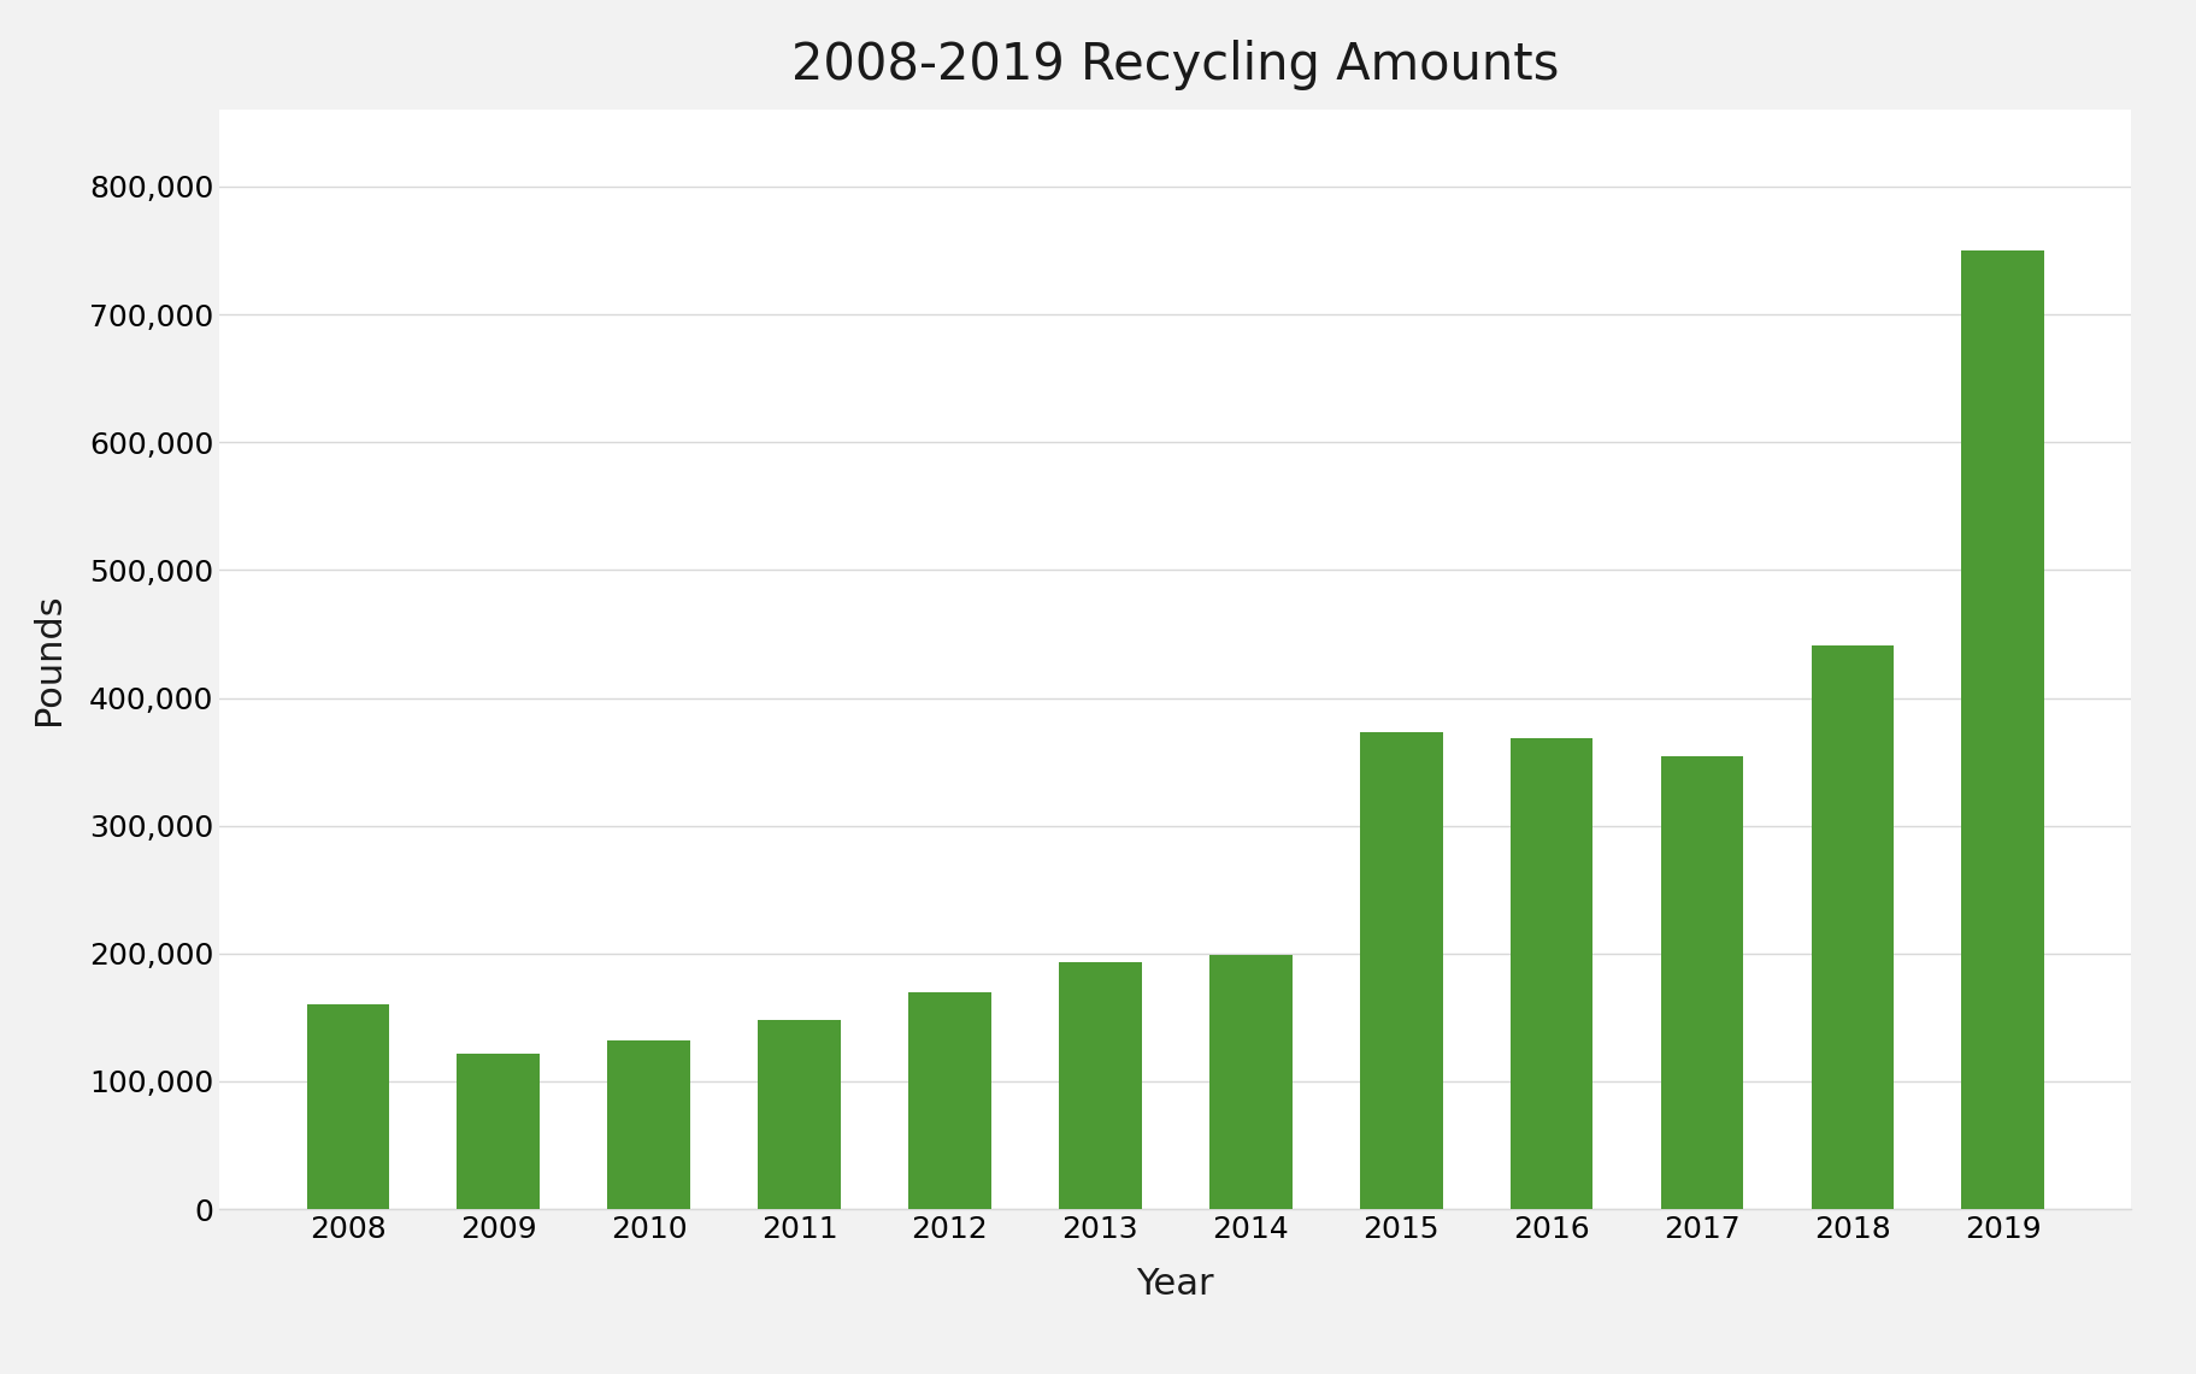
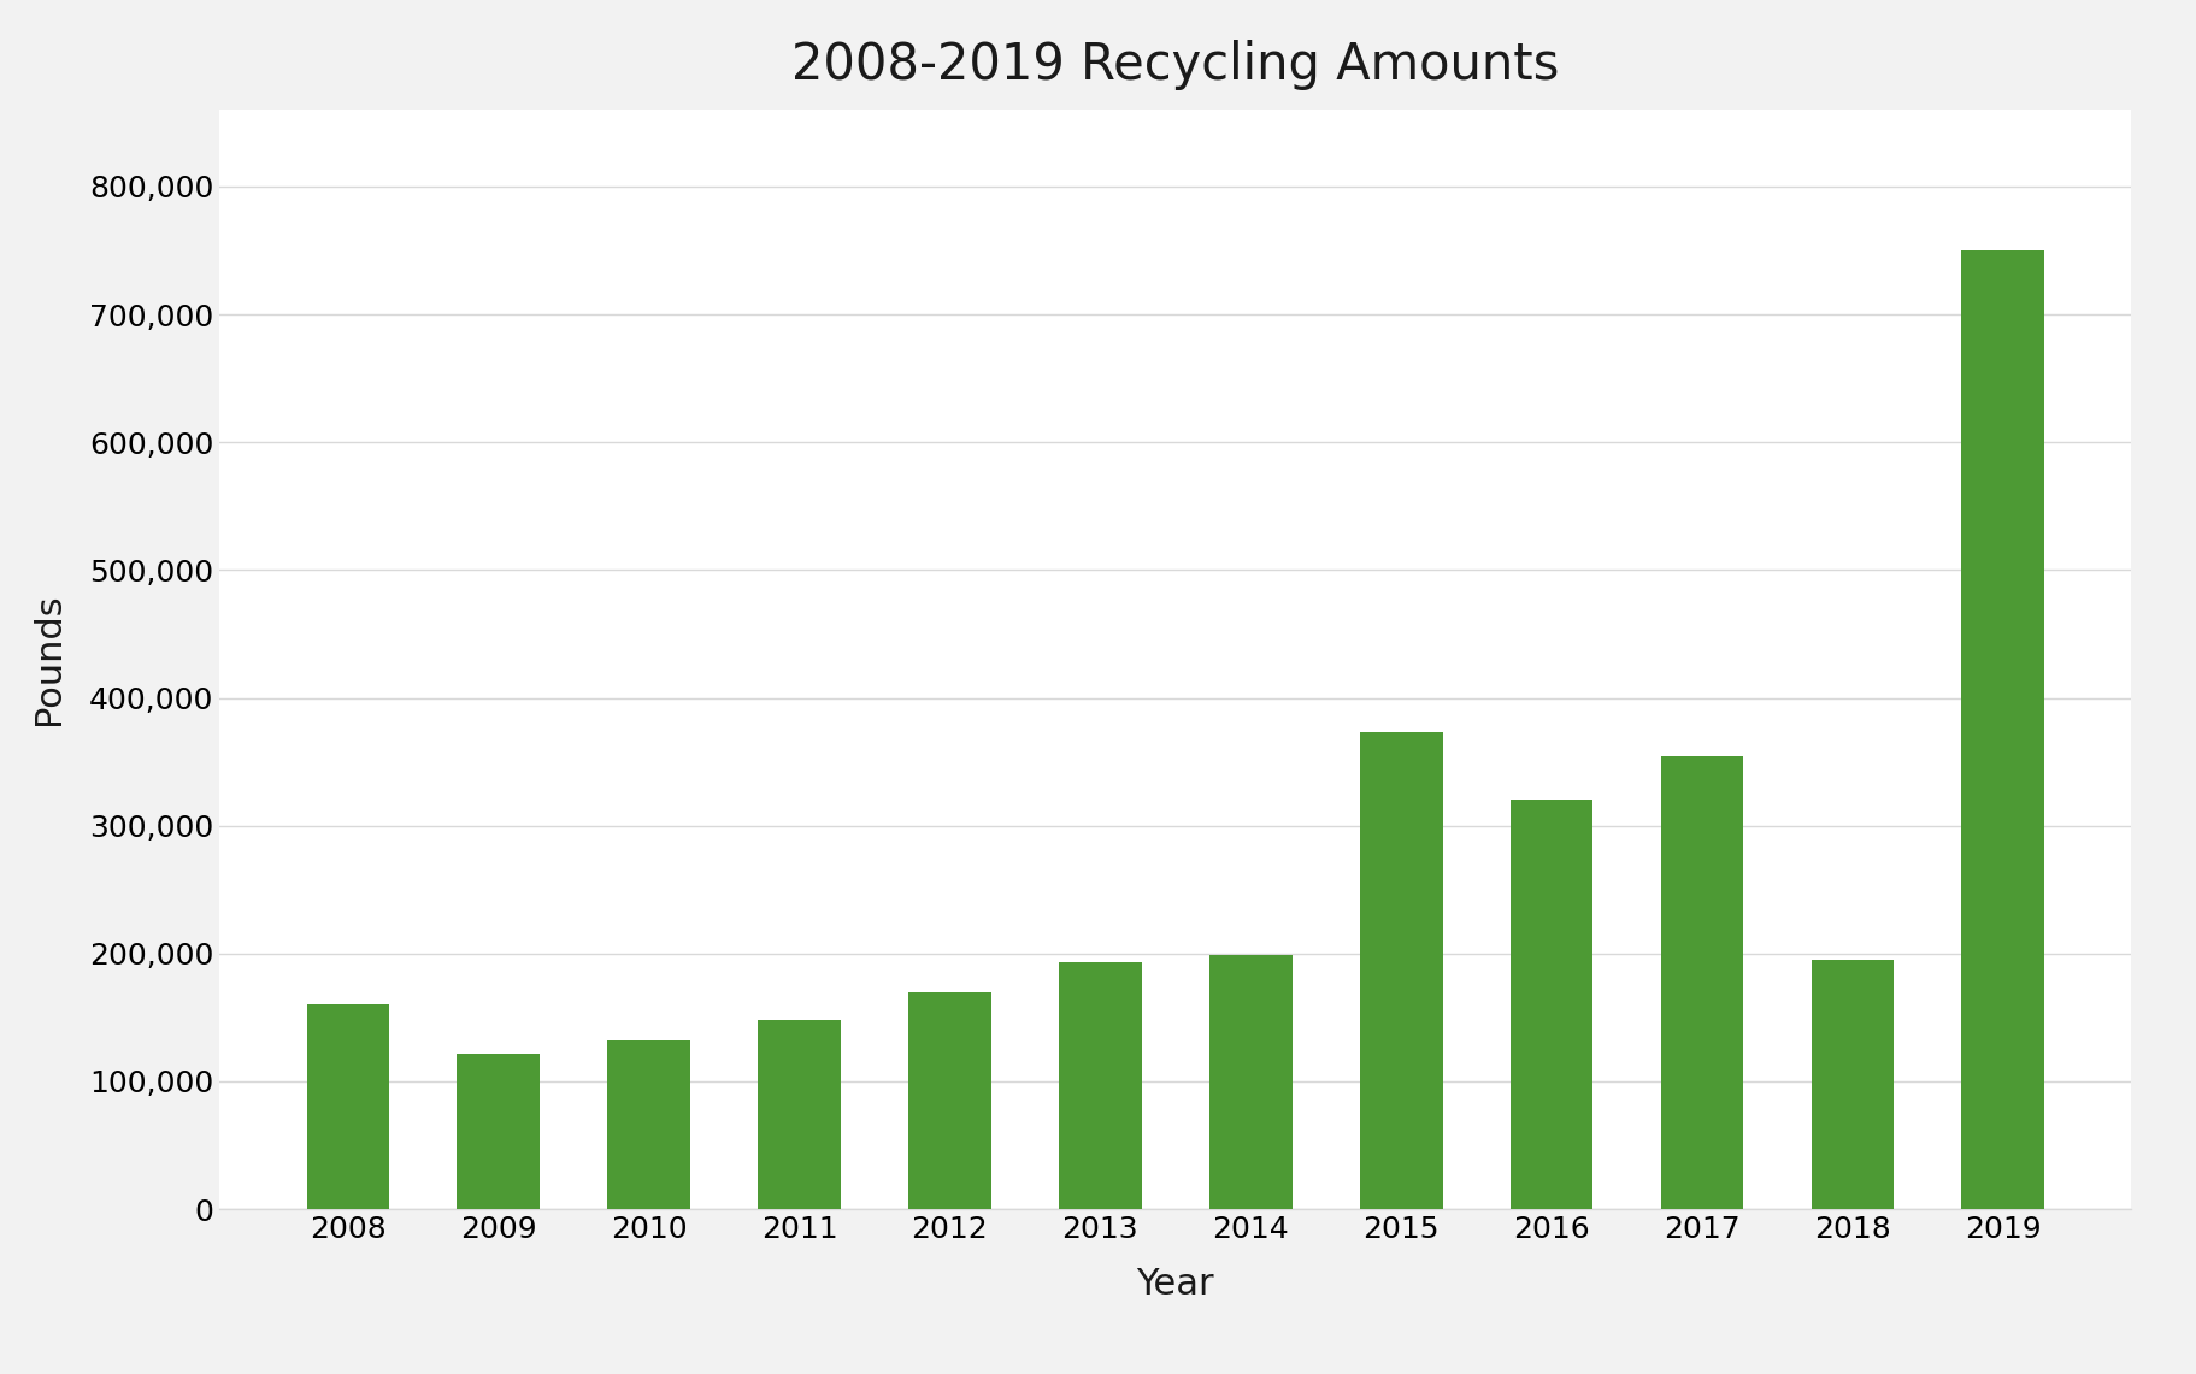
2016: 368,000 -> 320,000
2018: 441,000 -> 195,000
